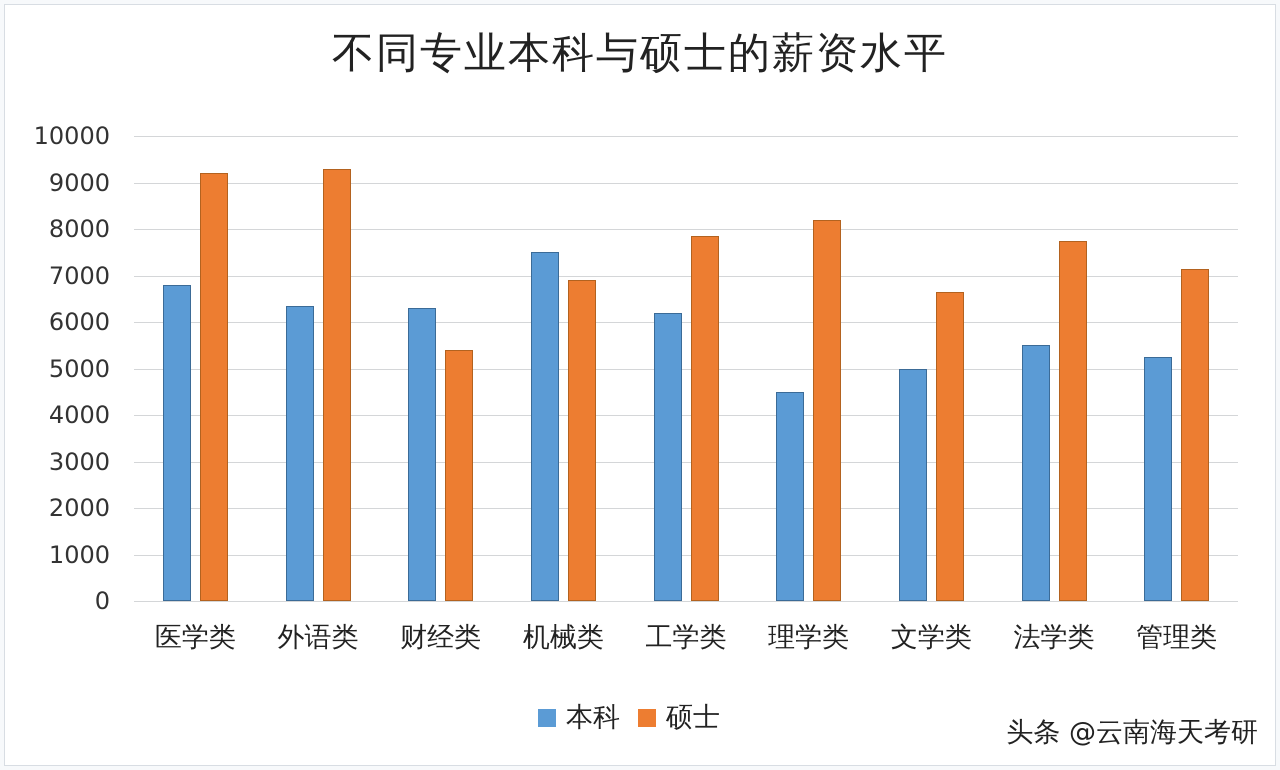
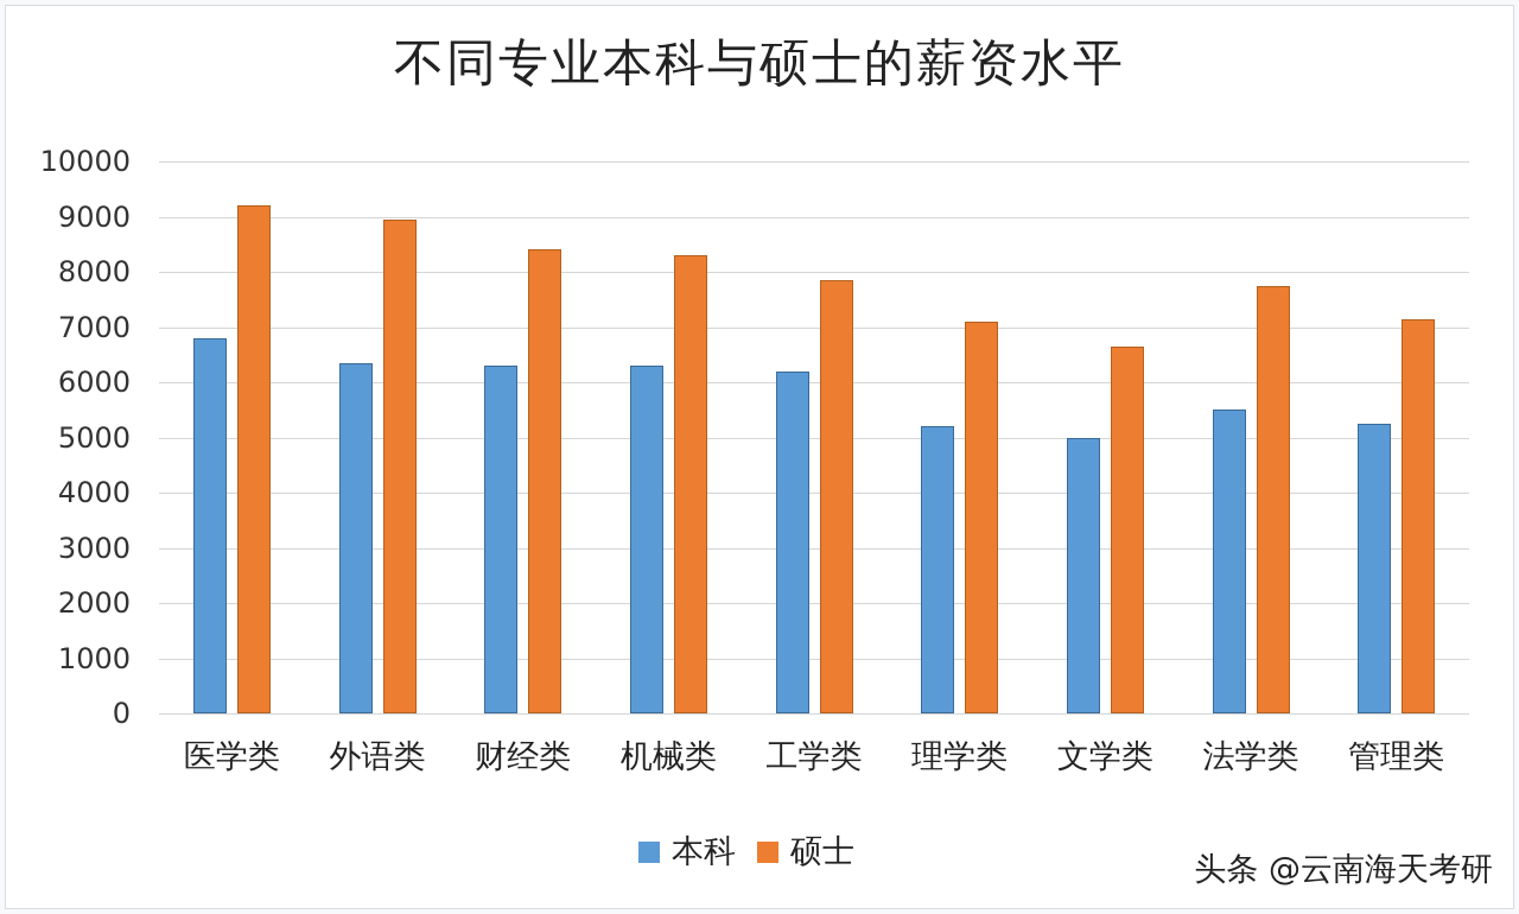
硕士/外语类: 9300 -> 9000
硕士/财经类: 5400 -> 8400
本科/机械类: 7500 -> 6300
硕士/机械类: 6900 -> 8300
本科/理学类: 4500 -> 5200
硕士/理学类: 8200 -> 7100
